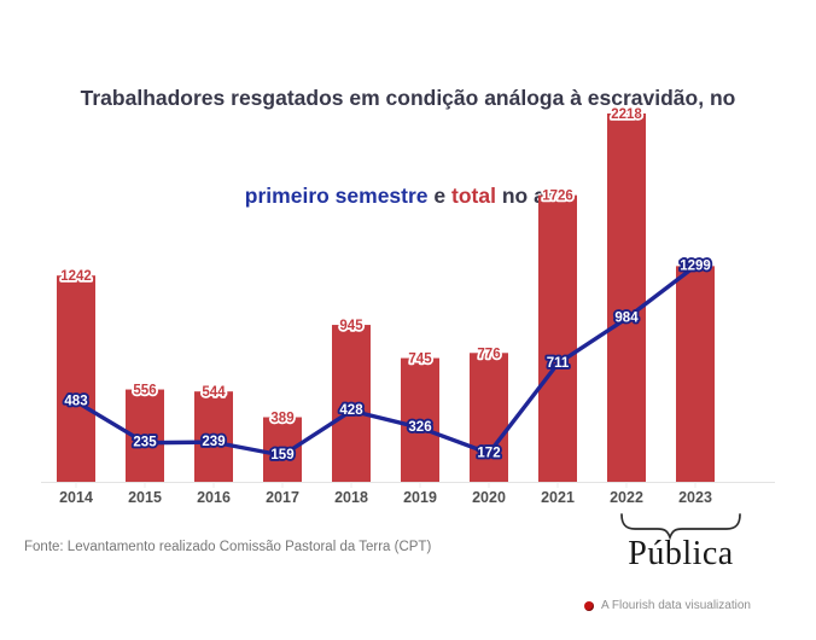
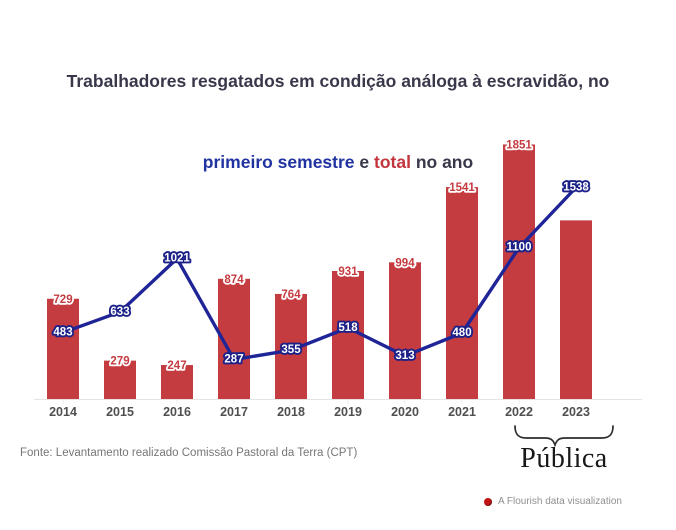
total no ano/2014: 1242 -> 729
total no ano/2015: 556 -> 279
primeiro semestre/2015: 235 -> 633
total no ano/2016: 544 -> 247
primeiro semestre/2016: 239 -> 1021
total no ano/2017: 389 -> 874
primeiro semestre/2017: 159 -> 287
total no ano/2018: 945 -> 764
primeiro semestre/2018: 428 -> 355
total no ano/2019: 745 -> 931
primeiro semestre/2019: 326 -> 518
total no ano/2020: 776 -> 994
primeiro semestre/2020: 172 -> 313
total no ano/2021: 1726 -> 1541
primeiro semestre/2021: 711 -> 480
total no ano/2022: 2218 -> 1851
primeiro semestre/2022: 984 -> 1100
primeiro semestre/2023: 1299 -> 1538
